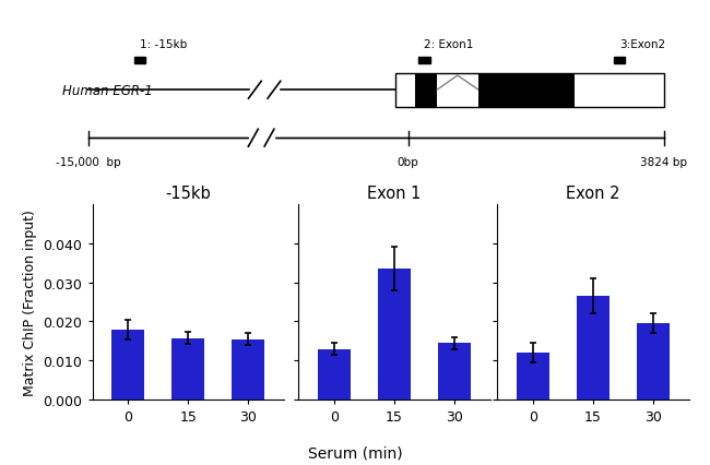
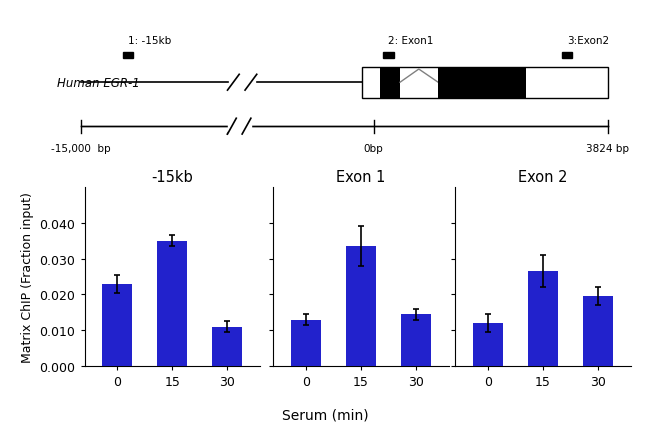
-15kb/0: 0.0178 -> 0.0230
-15kb/15: 0.0158 -> 0.0350
-15kb/30: 0.0155 -> 0.0110
